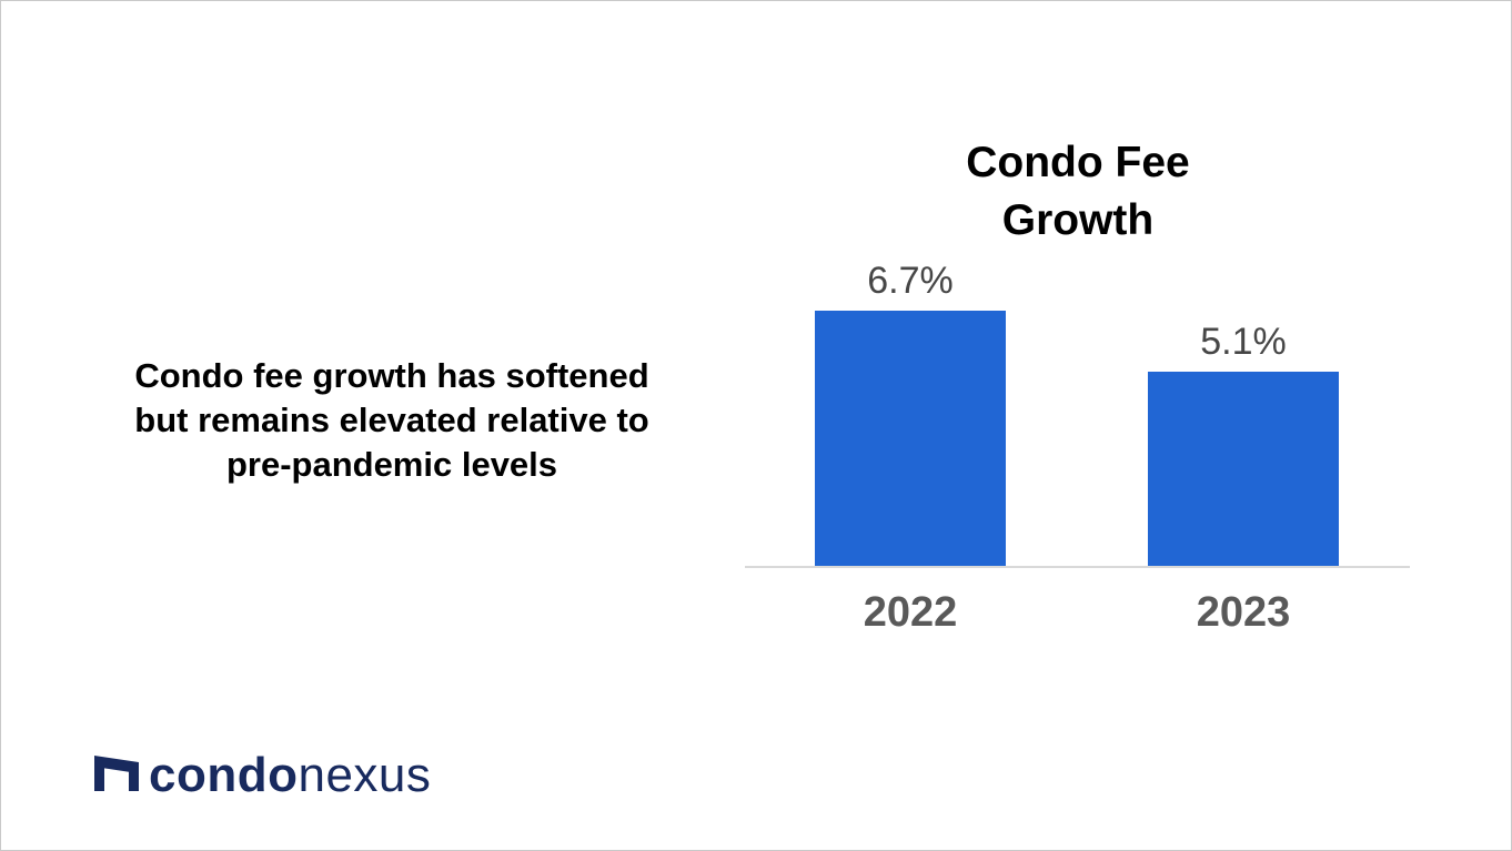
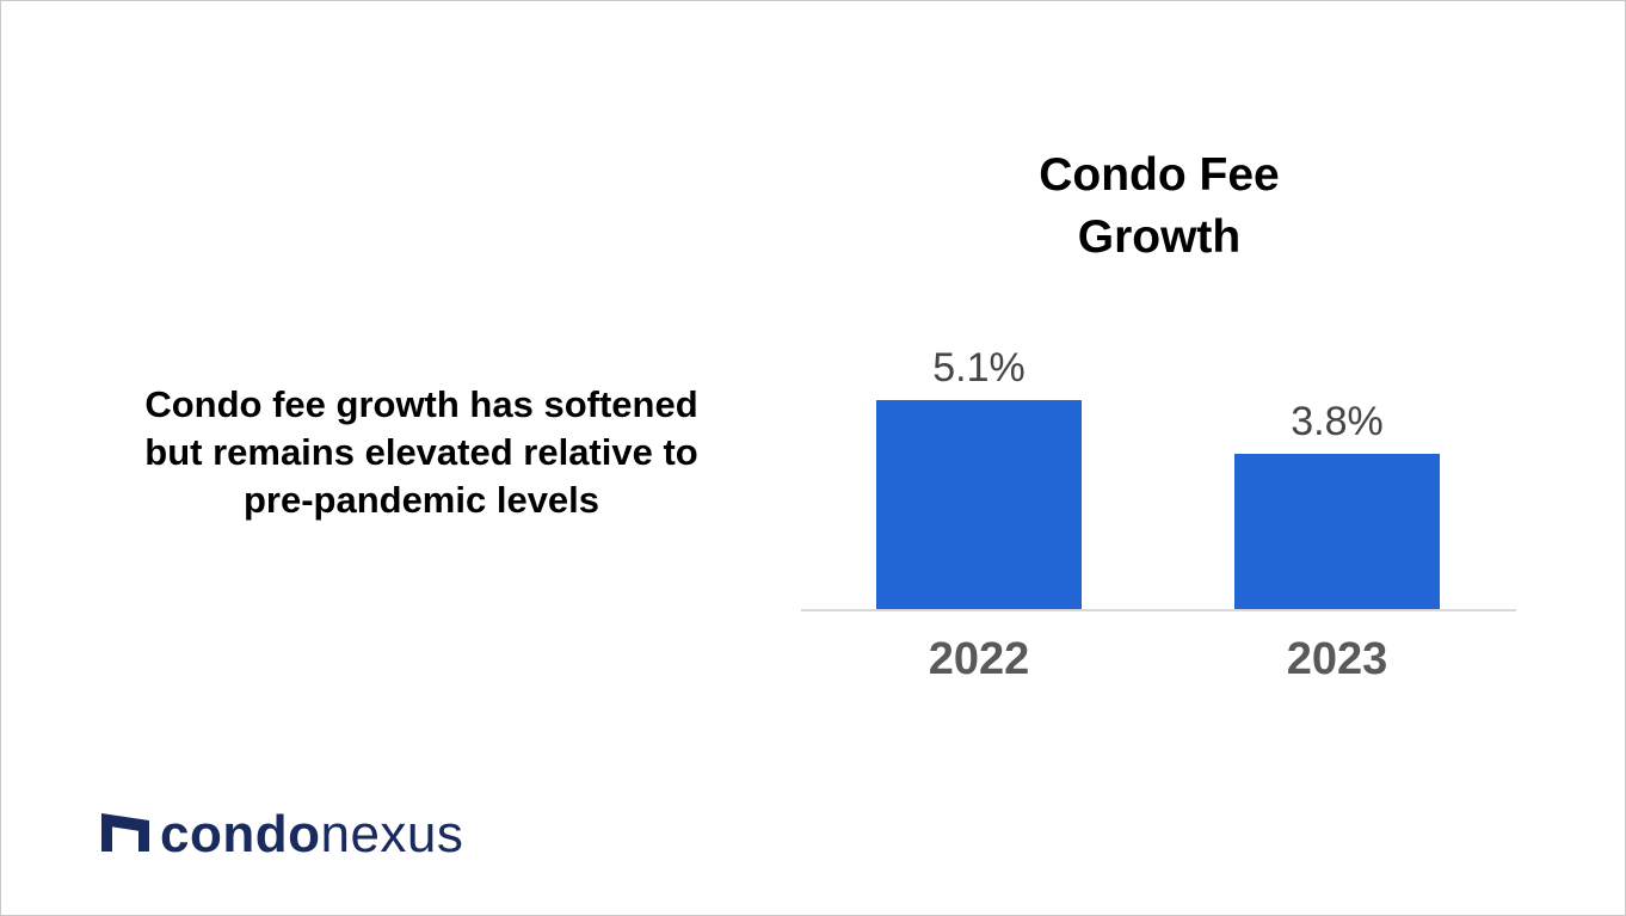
2022: 6.7% -> 5.1%
2023: 5.1% -> 3.8%
